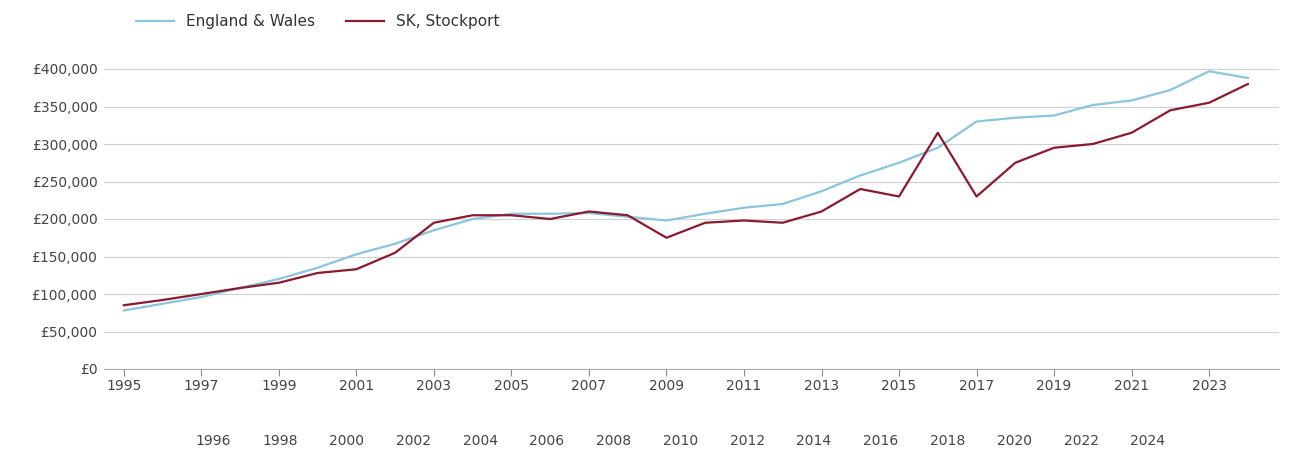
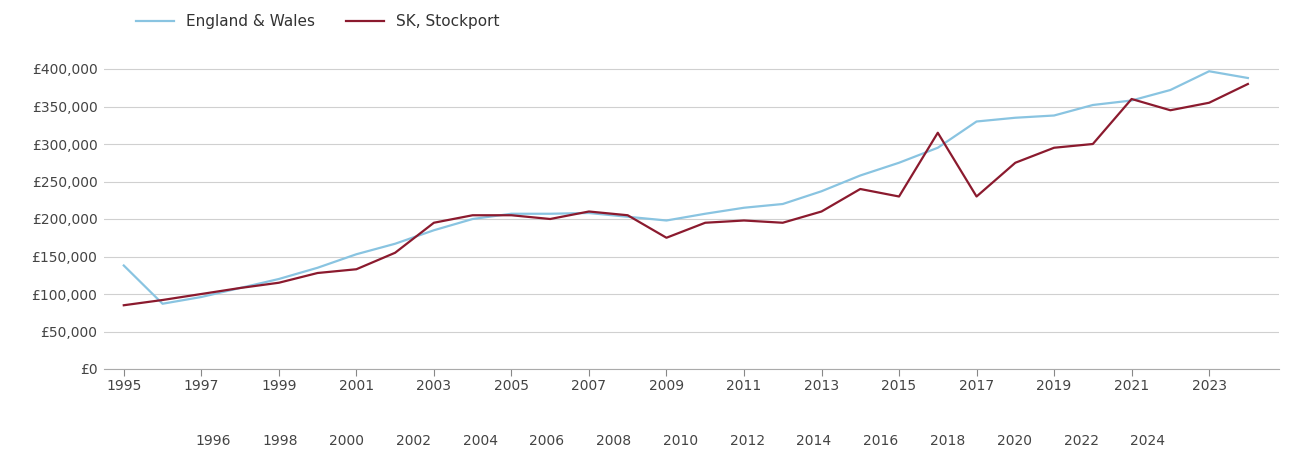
England & Wales/1995: £78,000 -> £138,000
SK, Stockport/2021: £315,000 -> £360,000
